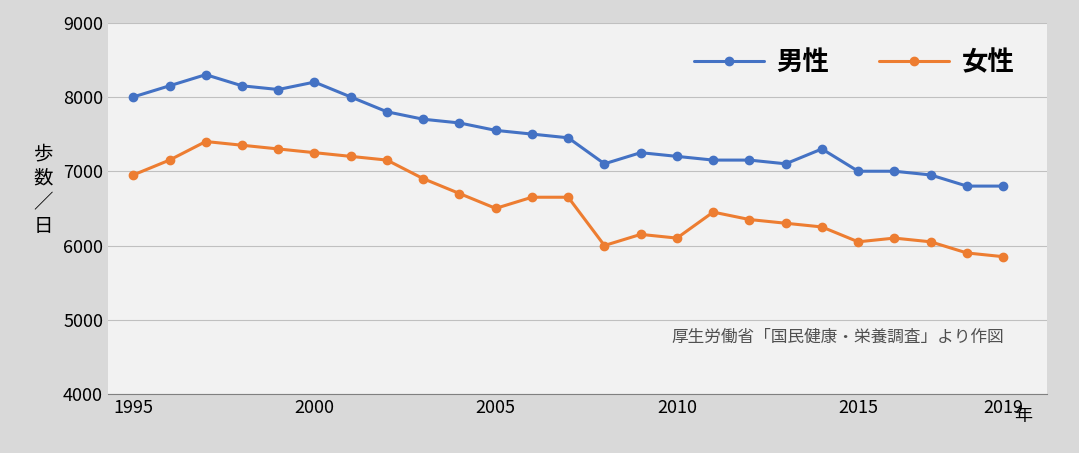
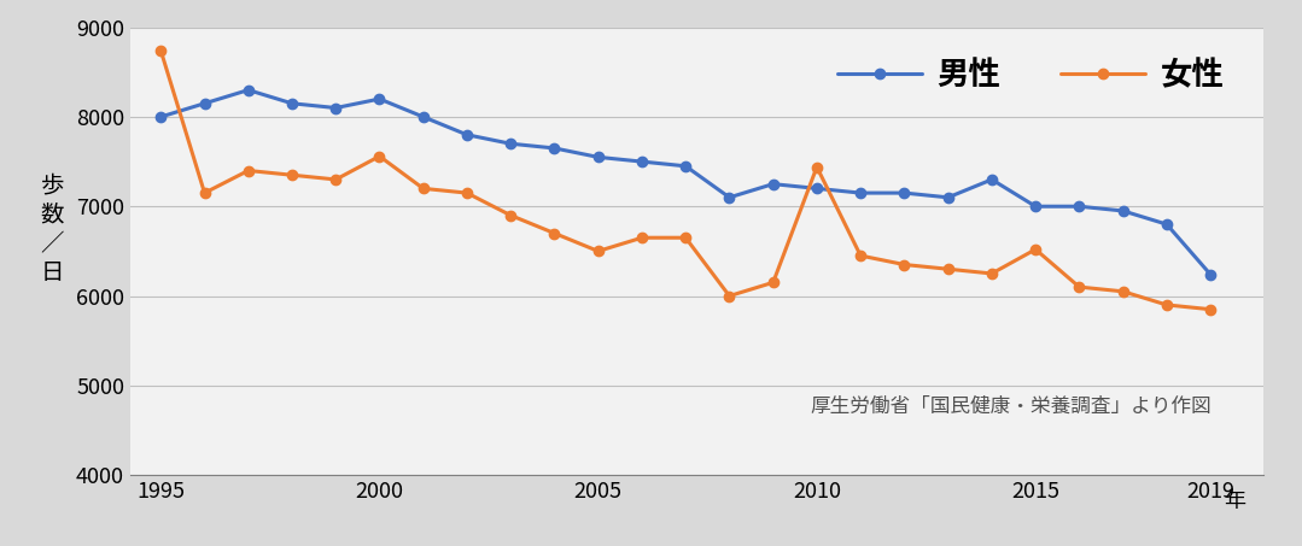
女性/1995: 6950 -> 8740
女性/2000: 7250 -> 7560
女性/2010: 6100 -> 7440
女性/2015: 6050 -> 6520
男性/2019: 6800 -> 6240
